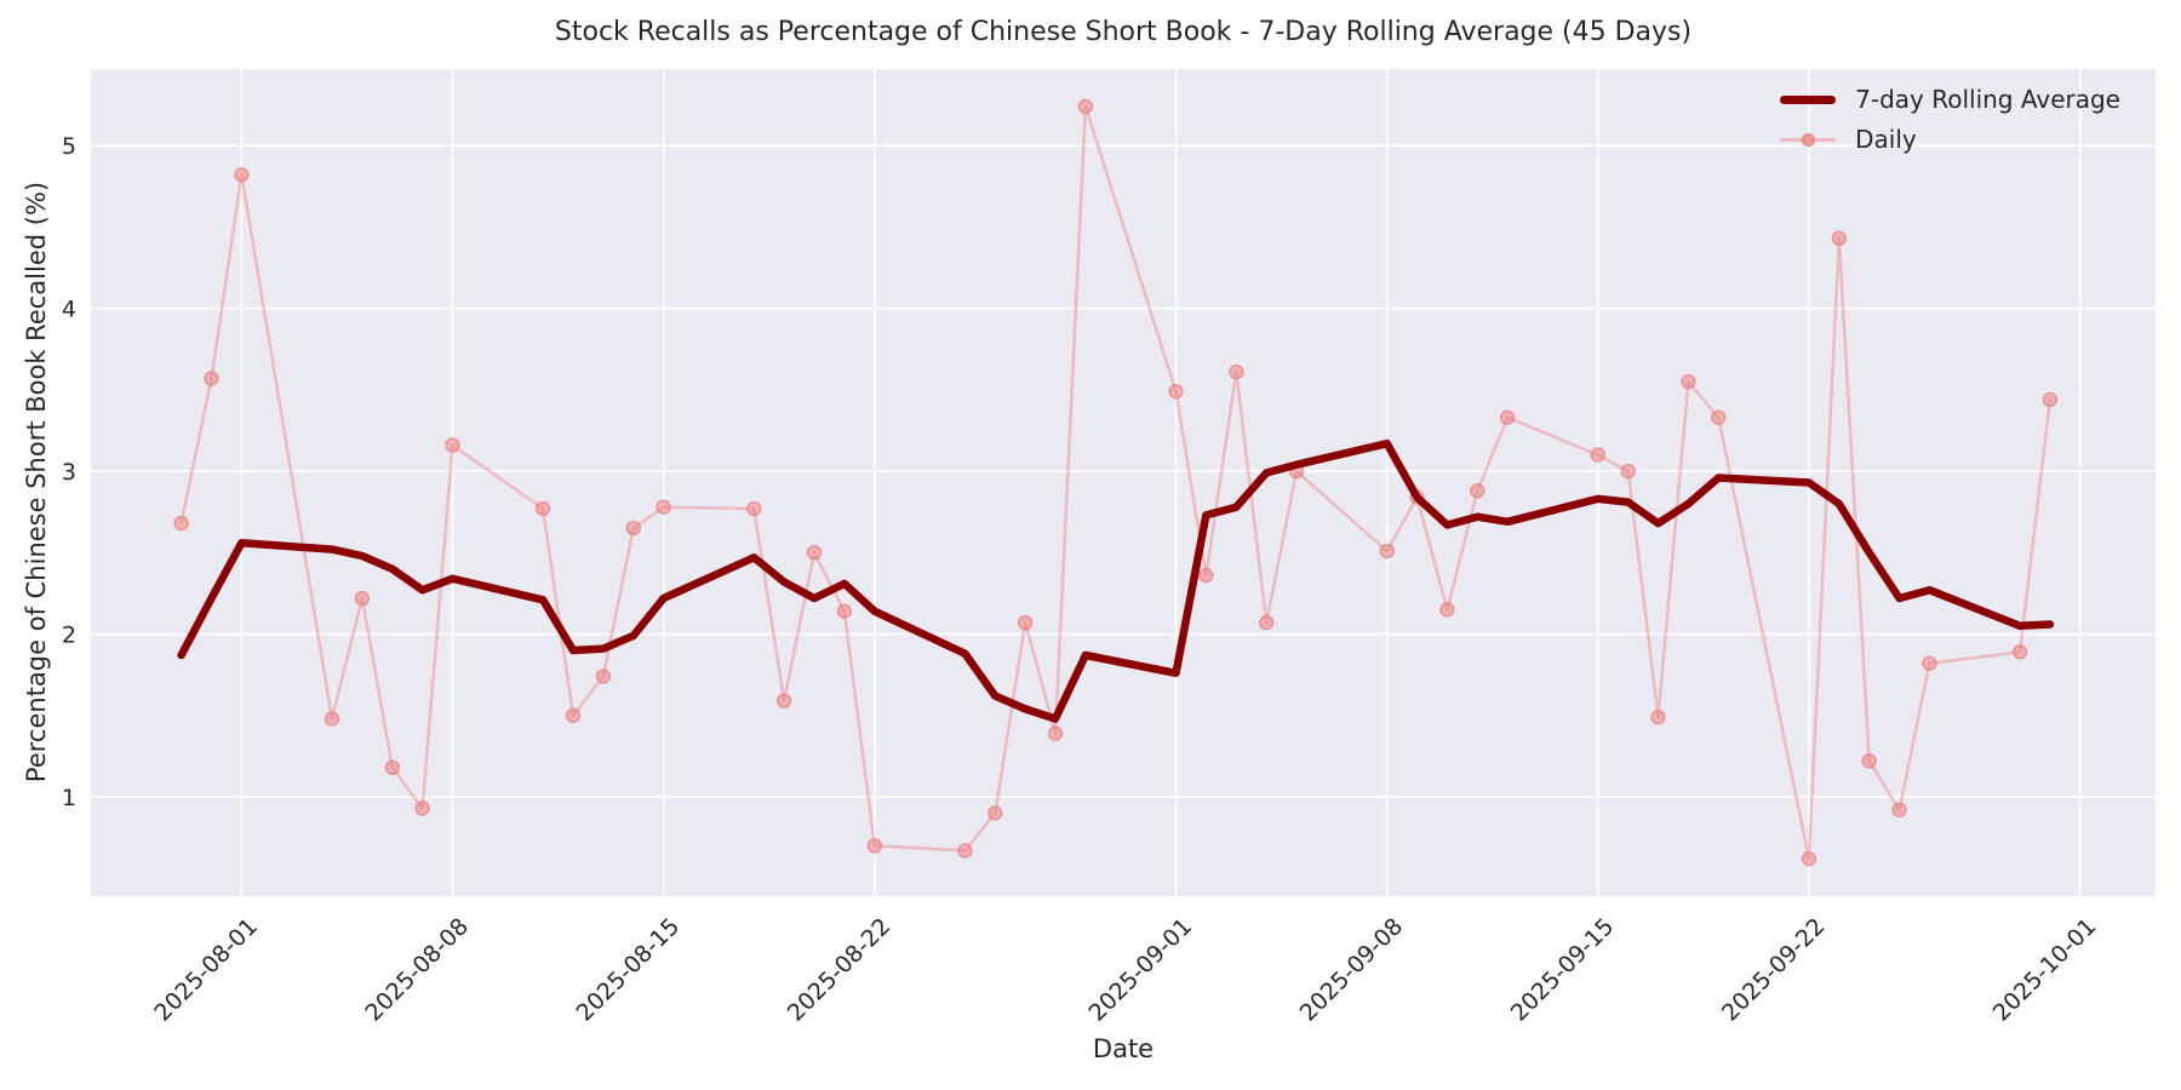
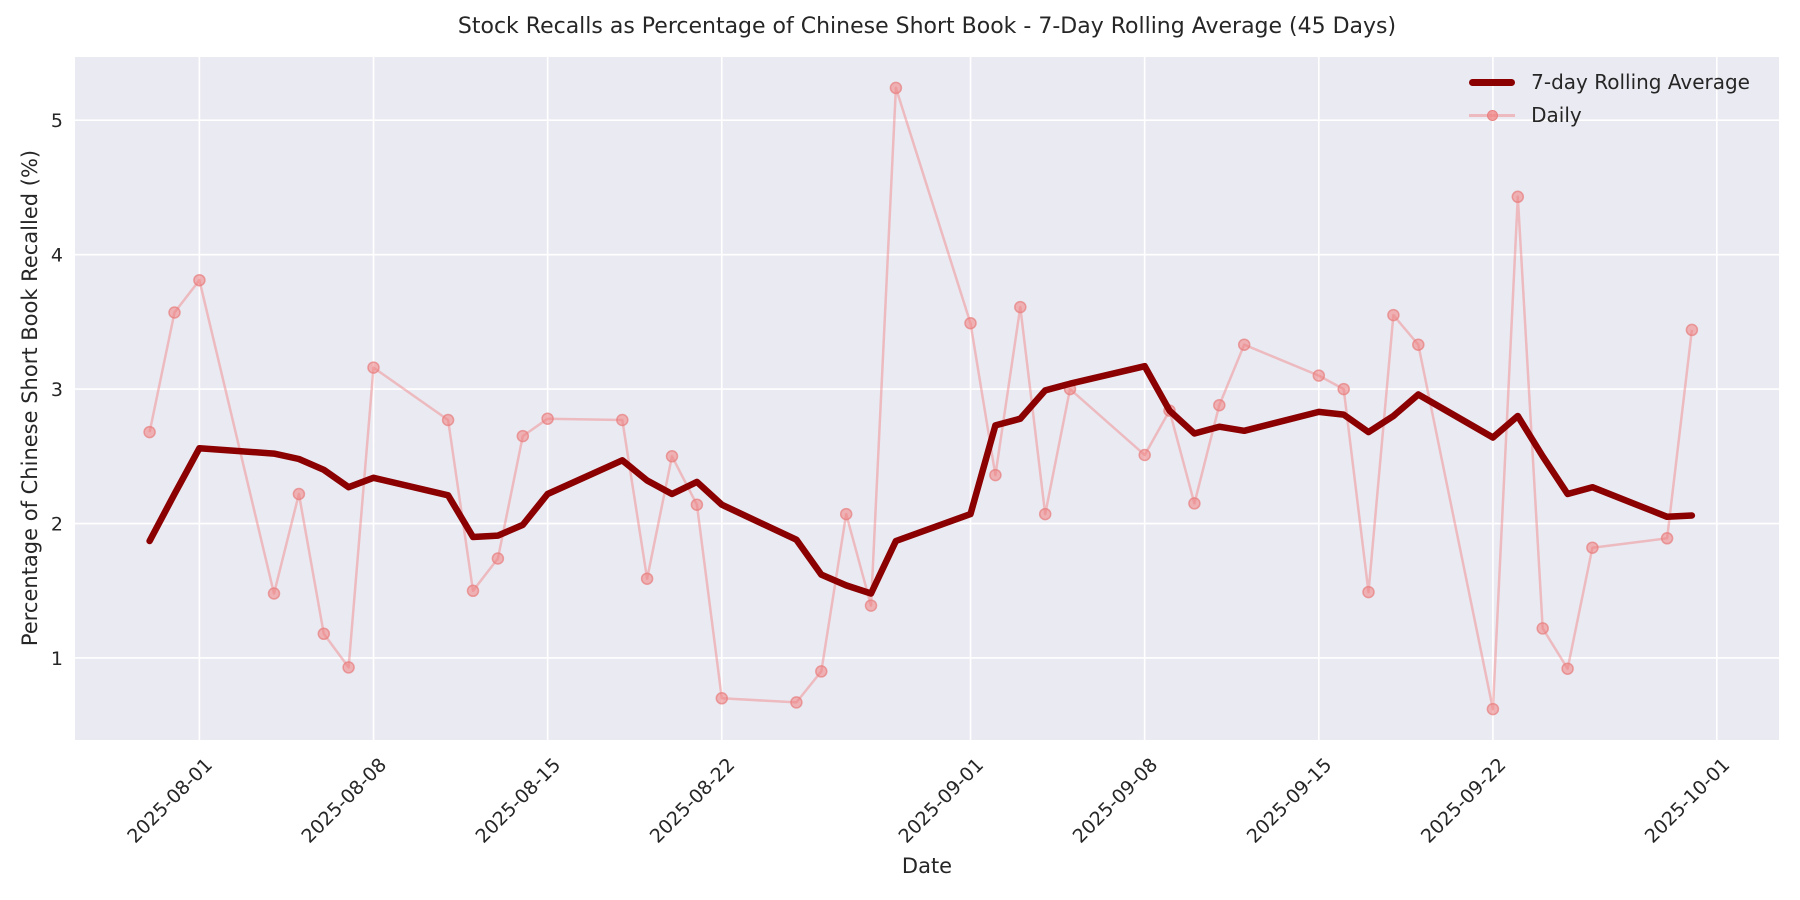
Daily/2025-08-01: 4.82 -> 3.81
7-day Rolling Average/2025-09-01: 1.76 -> 2.07
7-day Rolling Average/2025-09-22: 2.93 -> 2.64
